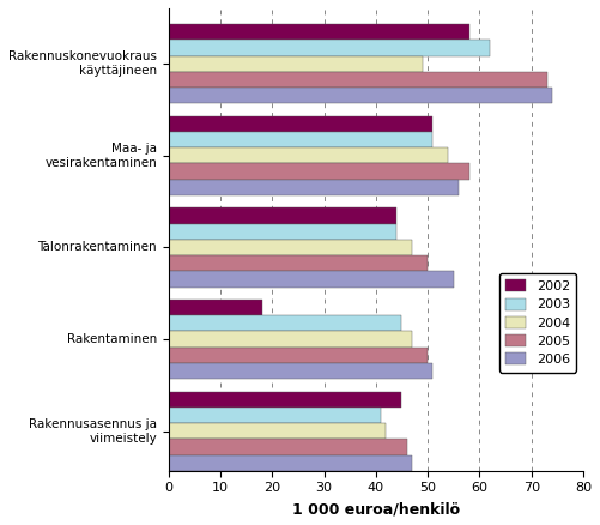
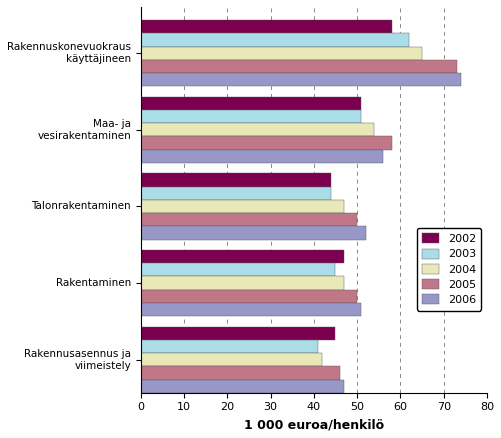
2004/Rakennuskonevuokraus käyttäjineen: 49 -> 65
2006/Talonrakentaminen: 55 -> 52
2002/Rakentaminen: 18 -> 47
